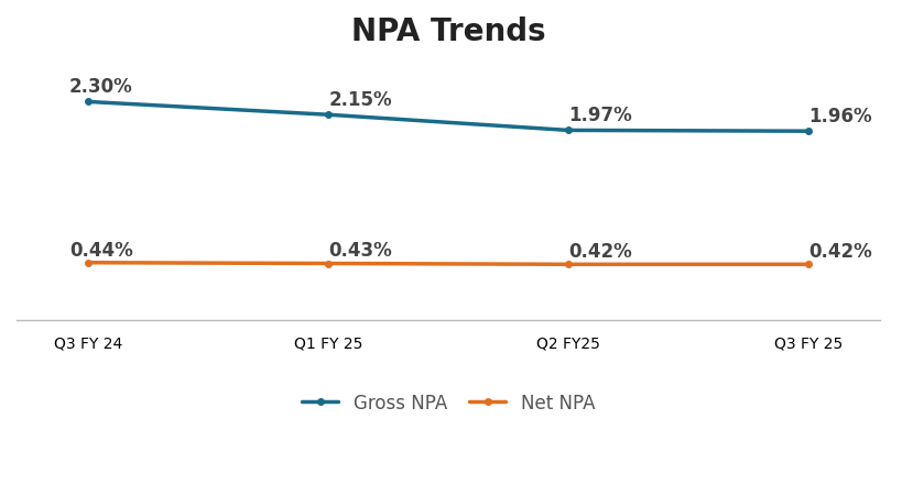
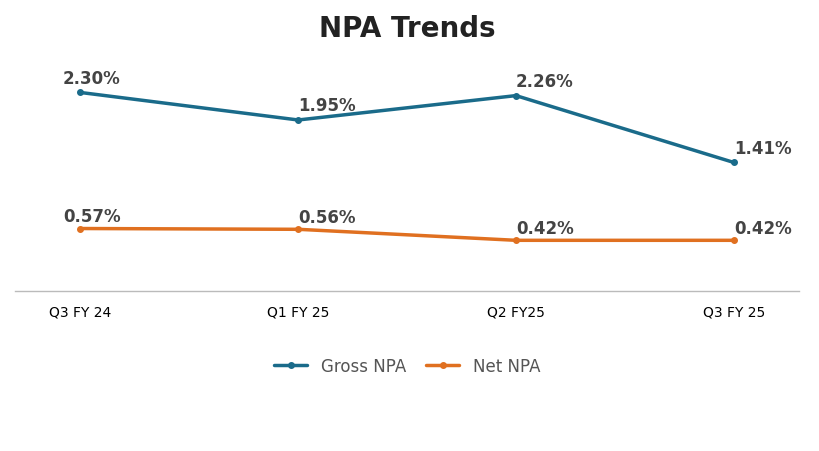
Net NPA/Q3 FY 24: 0.44% -> 0.57%
Gross NPA/Q1 FY 25: 2.15% -> 1.95%
Net NPA/Q1 FY 25: 0.43% -> 0.56%
Gross NPA/Q2 FY25: 1.97% -> 2.26%
Gross NPA/Q3 FY 25: 1.96% -> 1.41%
